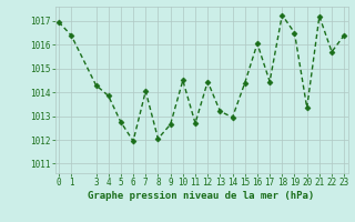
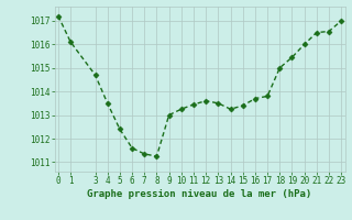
0: 1016.95 -> 1017.20
1: 1016.40 -> 1016.10
3: 1014.30 -> 1014.70
4: 1013.85 -> 1013.50
5: 1012.75 -> 1012.40
6: 1011.95 -> 1011.60
7: 1014.05 -> 1011.35
8: 1012.05 -> 1011.25
9: 1012.65 -> 1013.00
10: 1014.50 -> 1013.25
11: 1012.70 -> 1013.45
12: 1014.45 -> 1013.60
13: 1013.20 -> 1013.50
14: 1012.95 -> 1013.25
15: 1014.40 -> 1013.40
16: 1016.05 -> 1013.70
17: 1014.45 -> 1013.80
18: 1017.25 -> 1015.00
19: 1016.50 -> 1015.45
20: 1013.35 -> 1016.00
21: 1017.20 -> 1016.50
22: 1015.70 -> 1016.55
23: 1016.40 -> 1017.00
